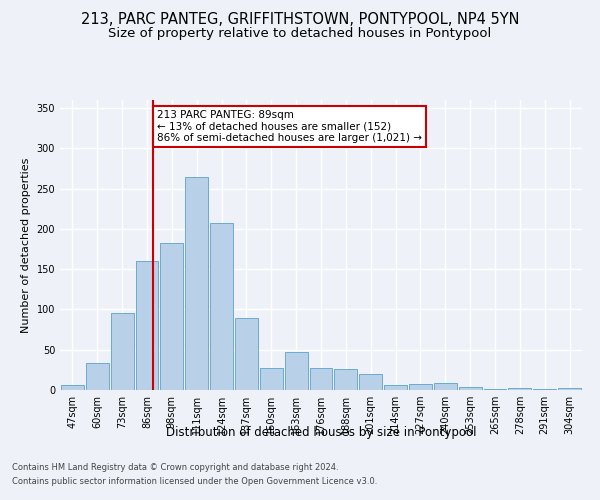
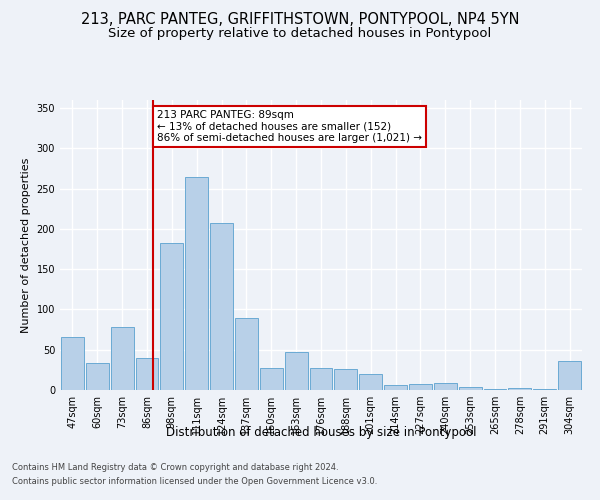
47sqm: 6 -> 66
73sqm: 95 -> 78
86sqm: 160 -> 40
304sqm: 3 -> 36
